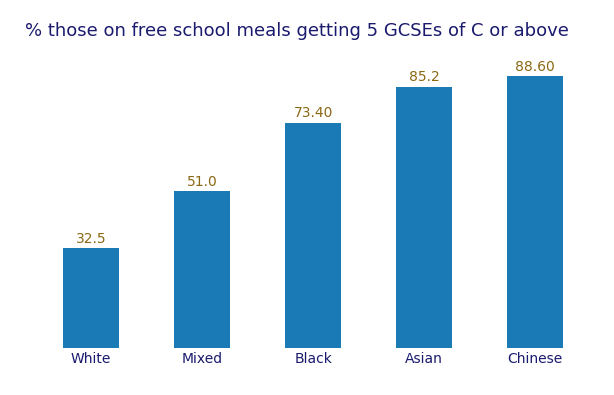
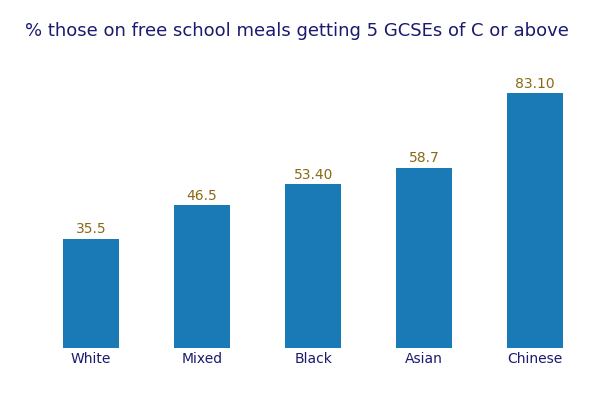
White: 32.5 -> 35.5
Mixed: 51.0 -> 46.5
Black: 73.40 -> 53.40
Asian: 85.2 -> 58.7
Chinese: 88.60 -> 83.10
